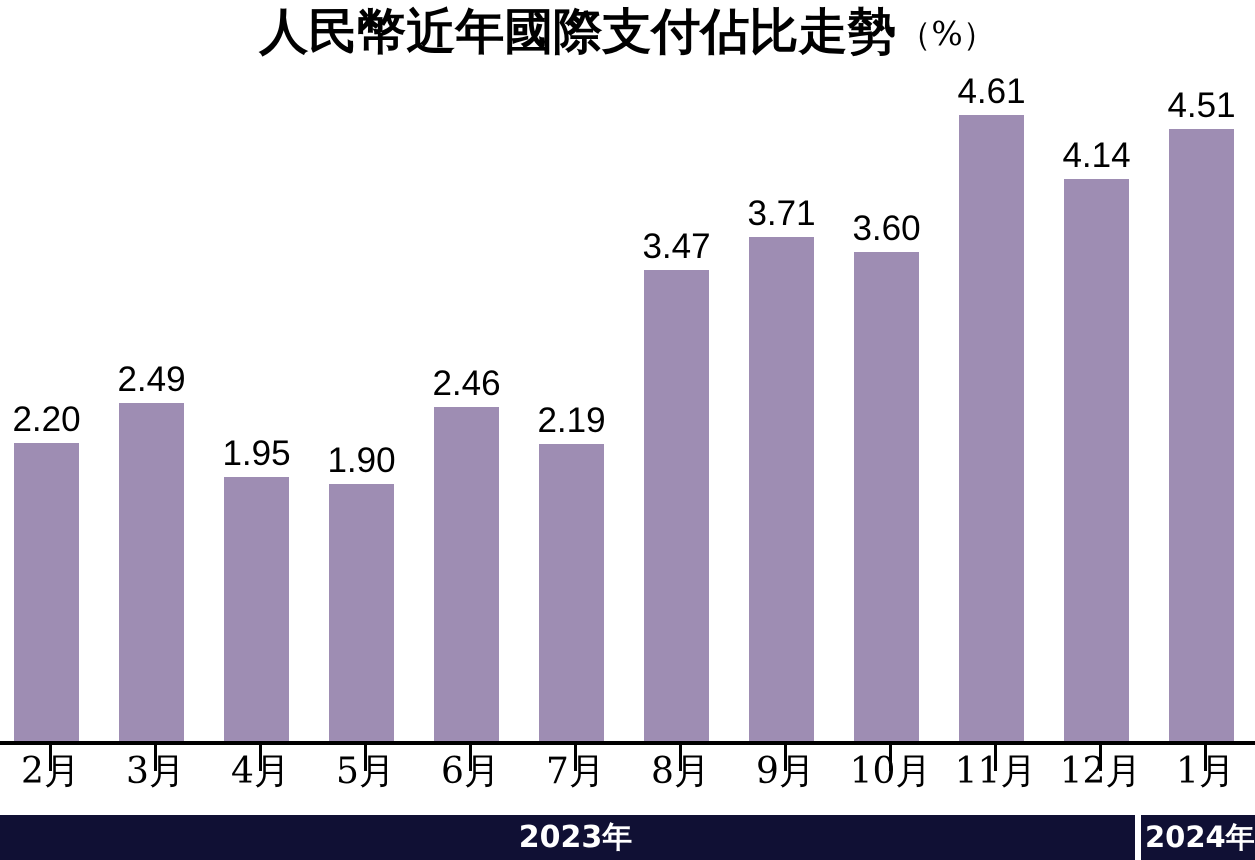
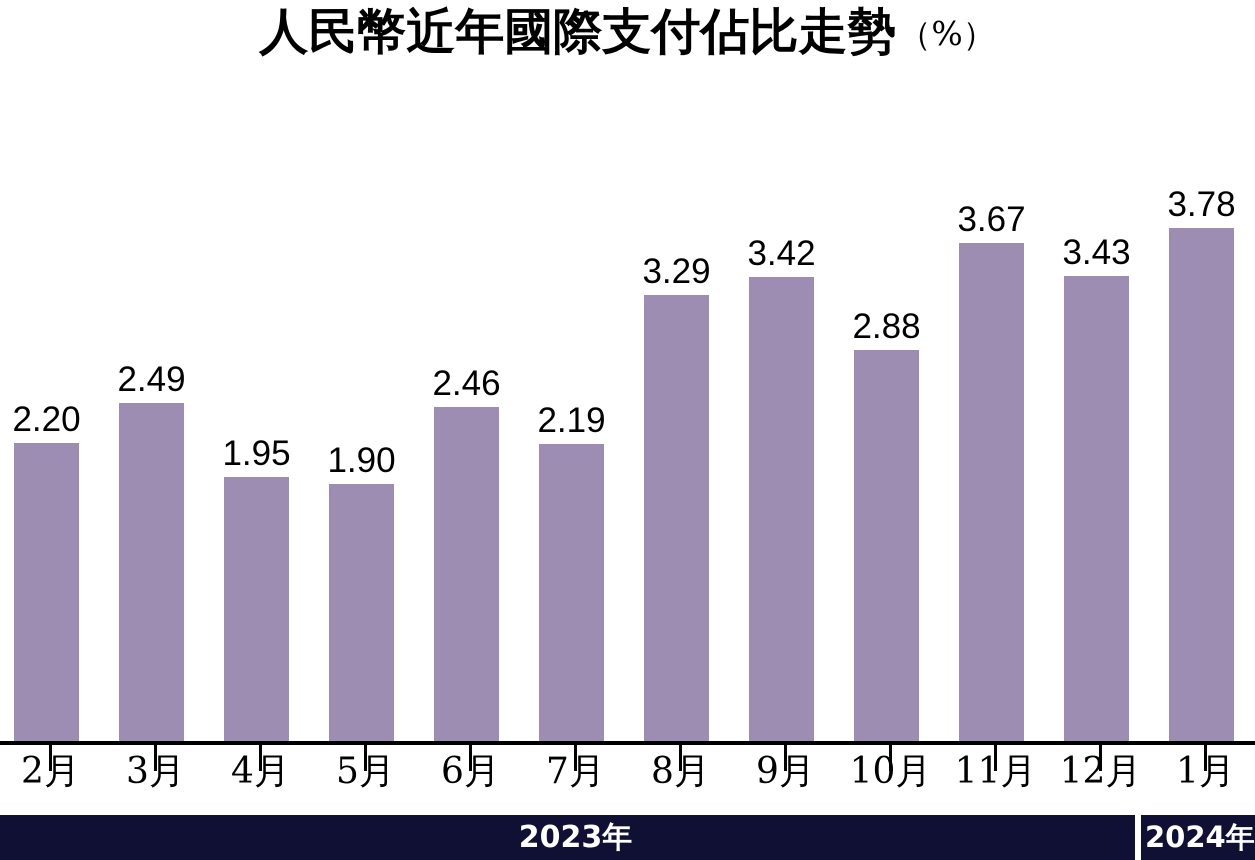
8月: 3.47 -> 3.29
9月: 3.71 -> 3.42
10月: 3.60 -> 2.88
11月: 4.61 -> 3.67
12月: 4.14 -> 3.43
1月: 4.51 -> 3.78
